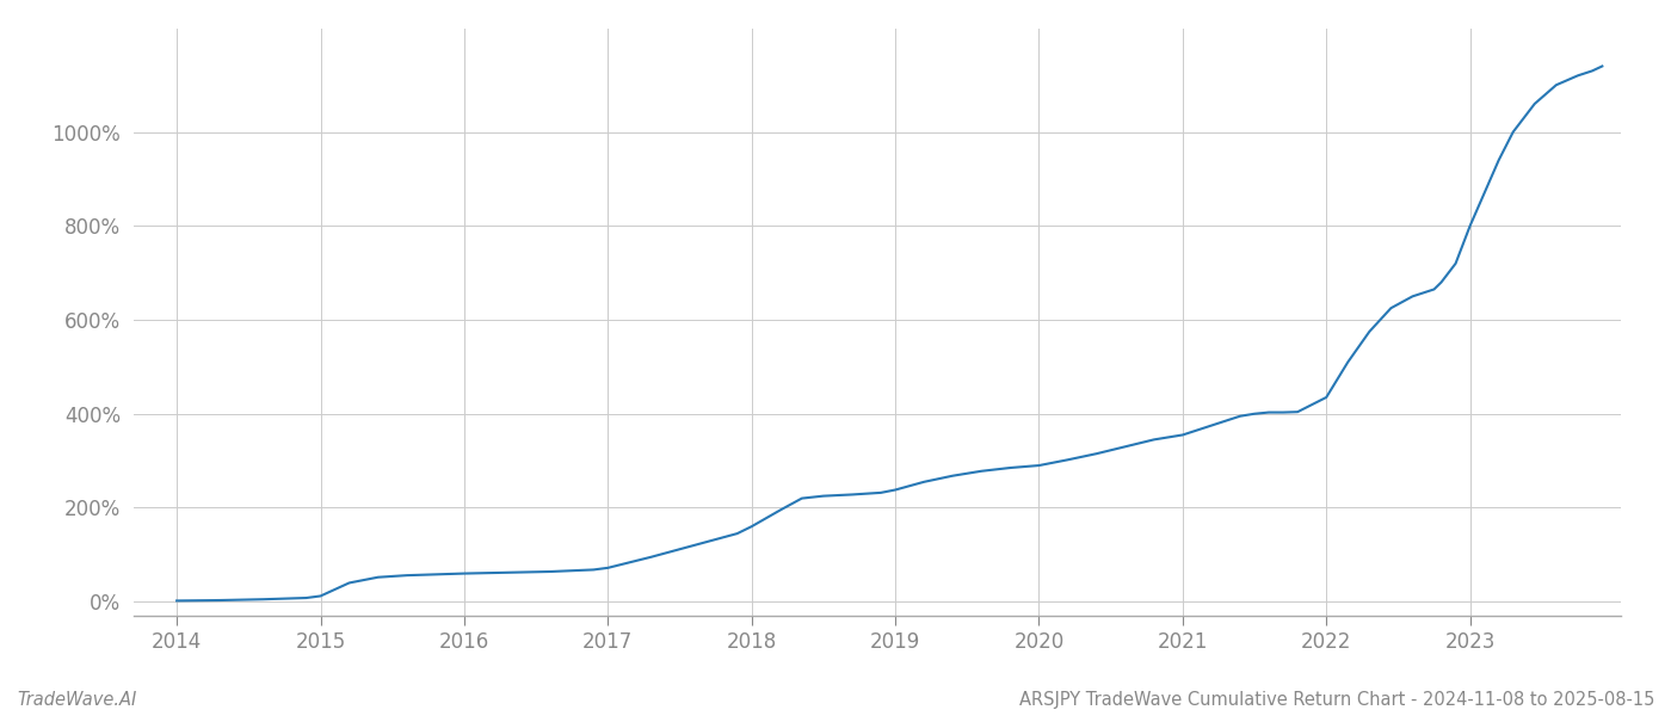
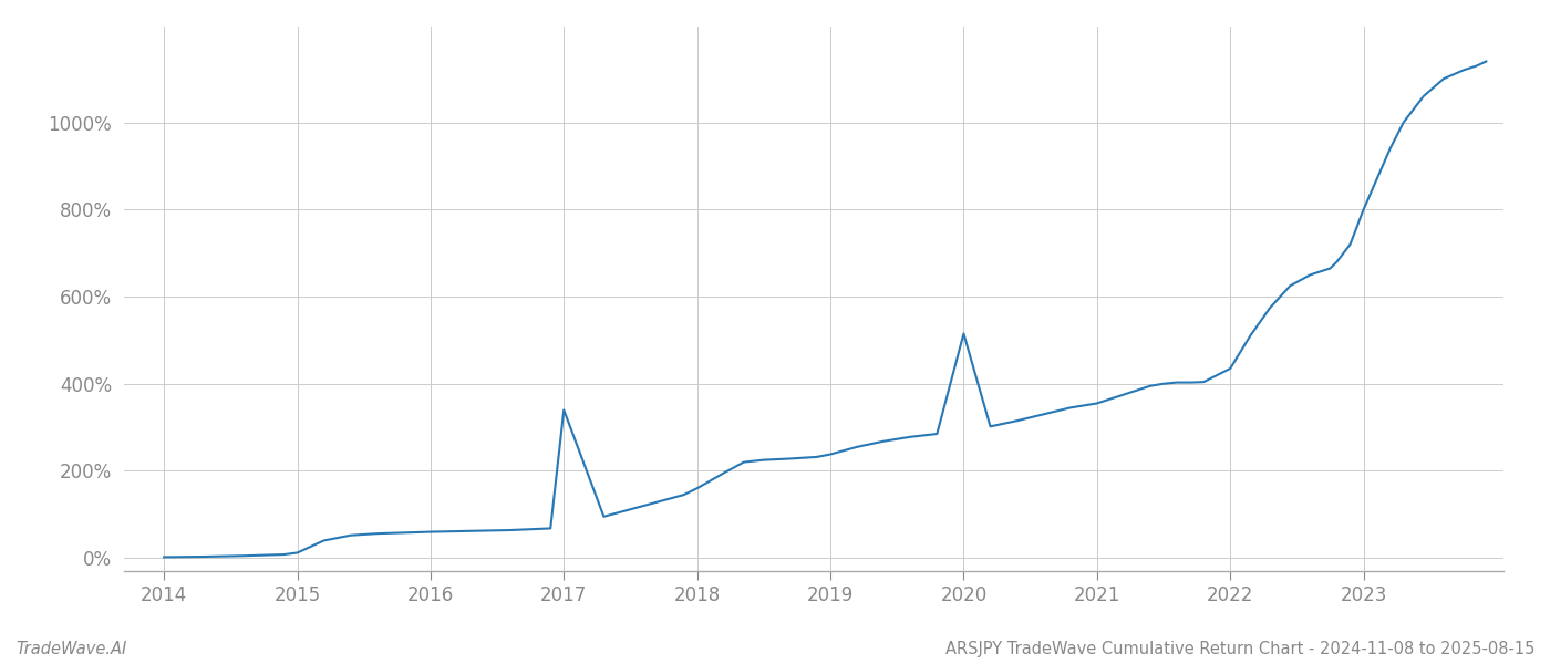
2017: 72% -> 340%
2020: 290% -> 515%
